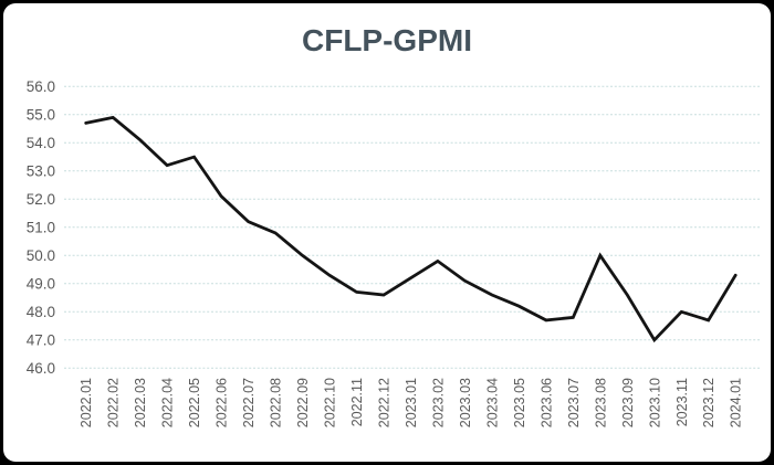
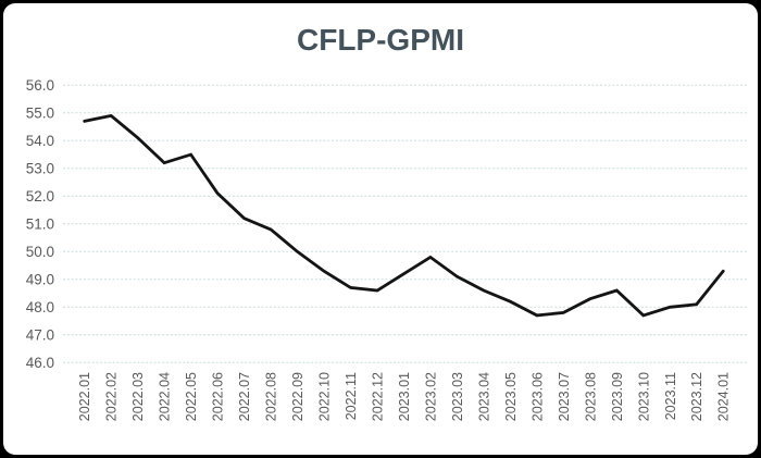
2023.08: 50.0 -> 48.3
2023.10: 47.0 -> 47.7
2023.12: 47.7 -> 48.1
